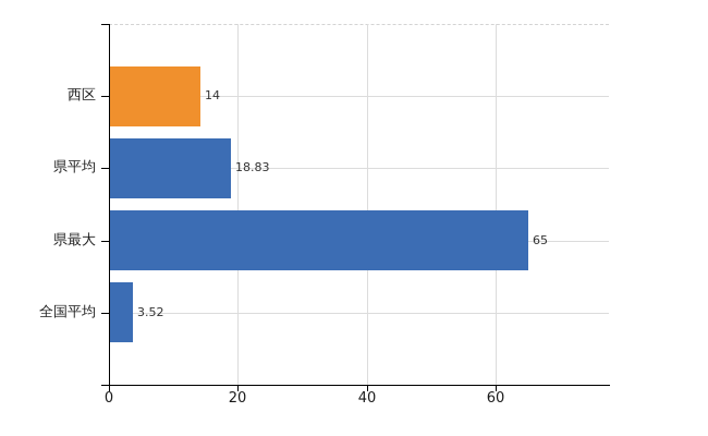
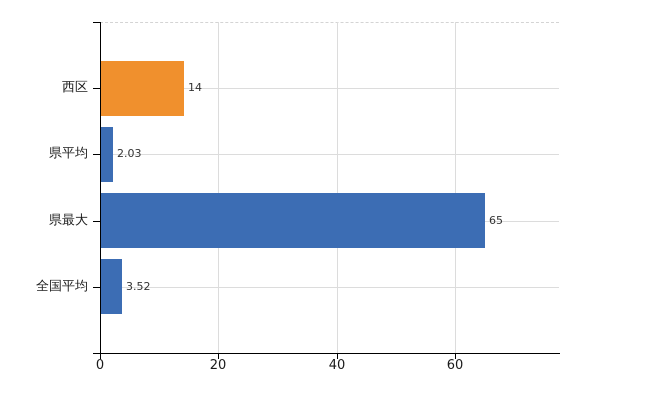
県平均: 18.83 -> 2.03
